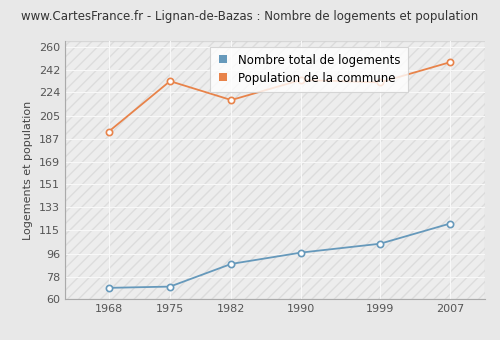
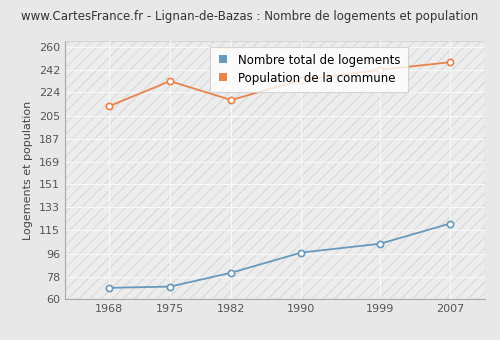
Population de la commune/1968: 193 -> 213
Nombre total de logements/1982: 88 -> 81
Population de la commune/1999: 232 -> 242
